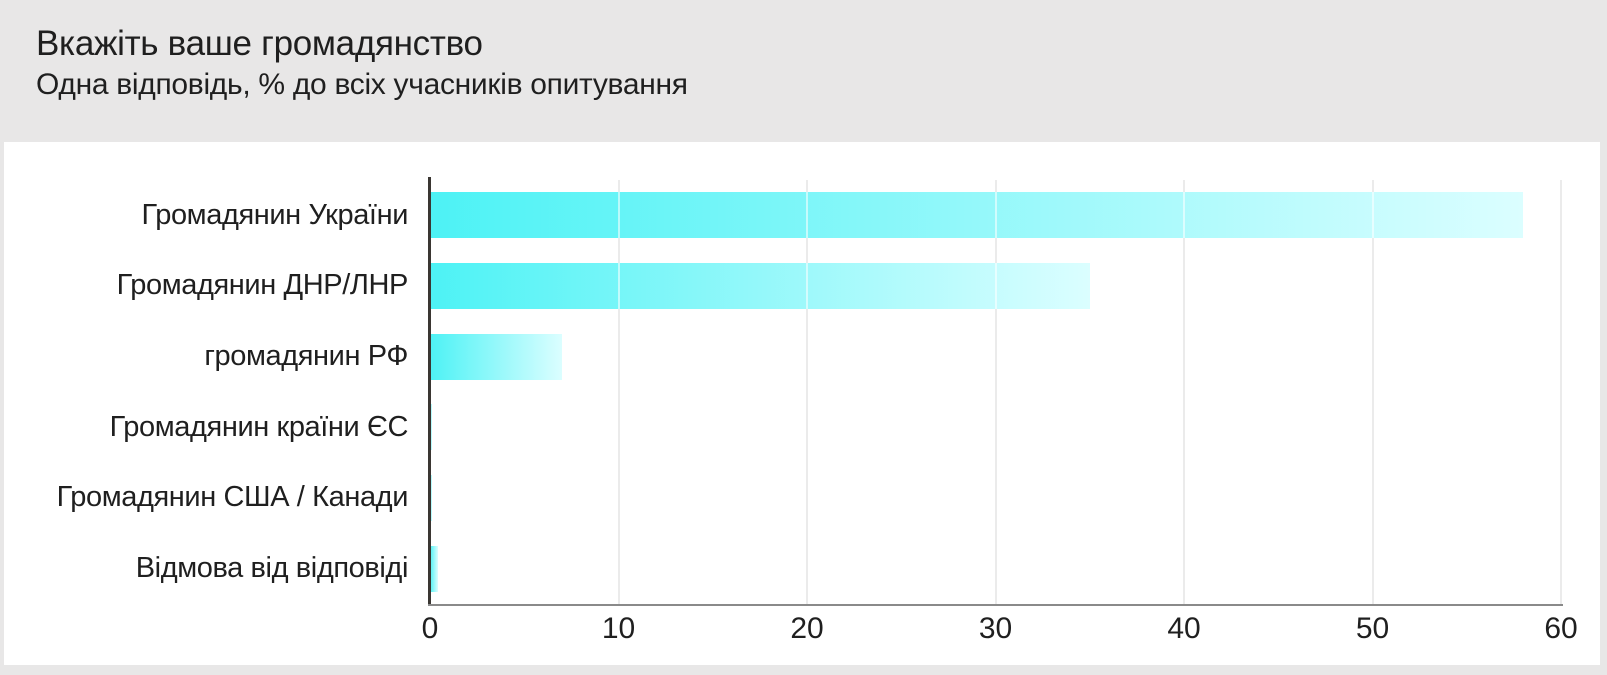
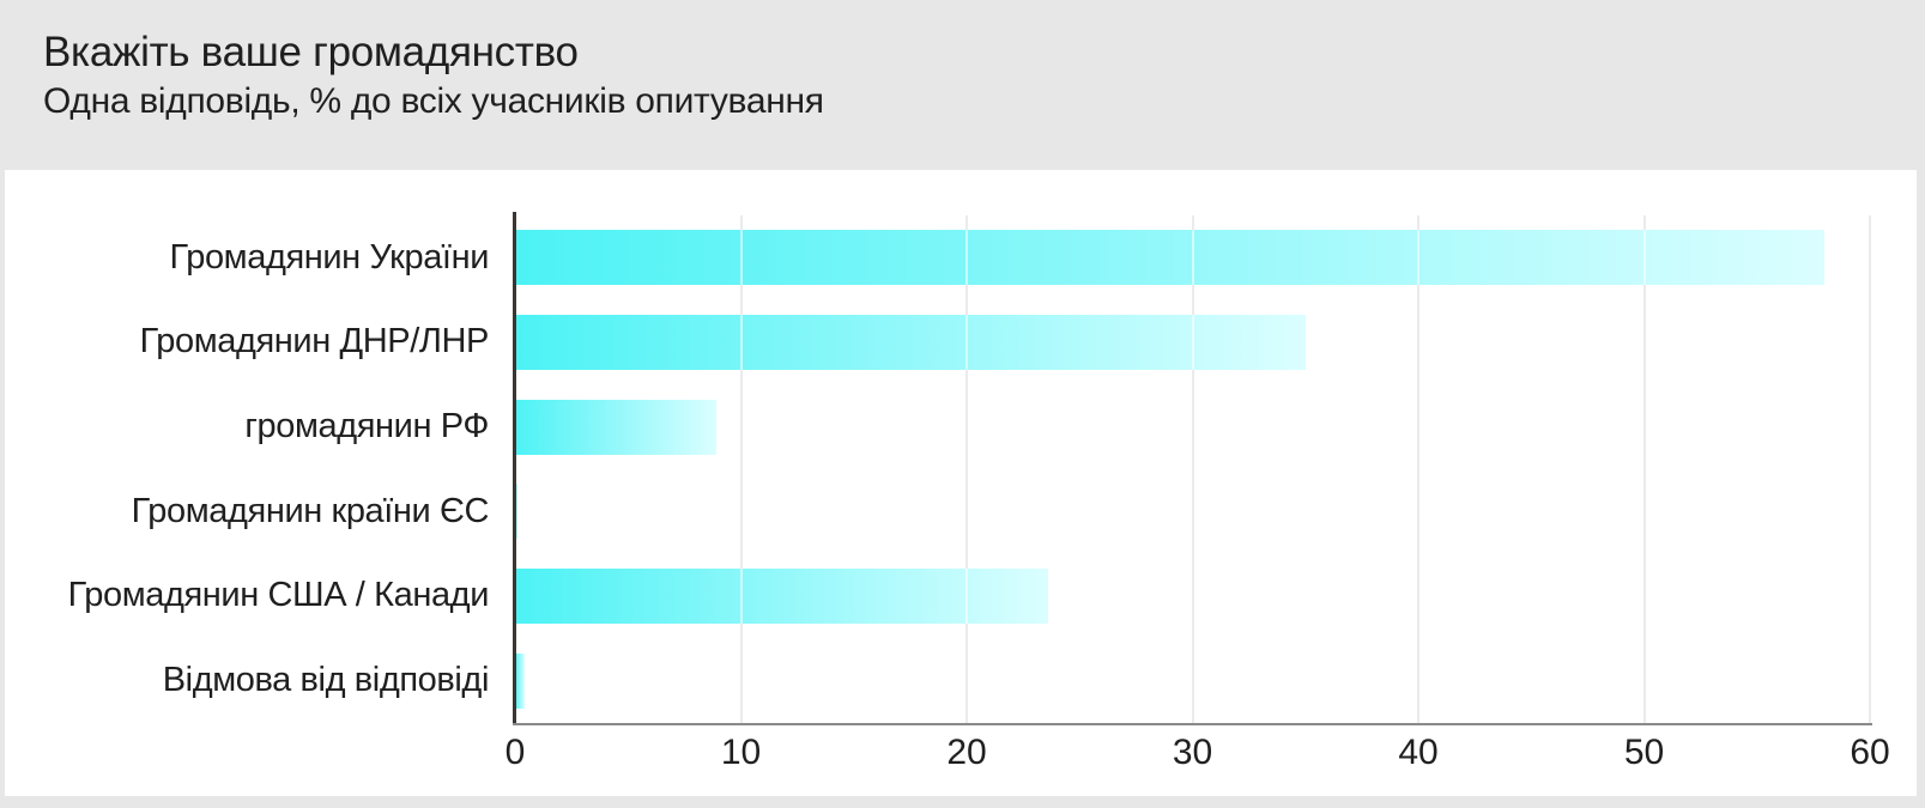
громадянин РФ: 7.0 -> 8.9
Громадянин США / Канади: 0.1 -> 23.6
